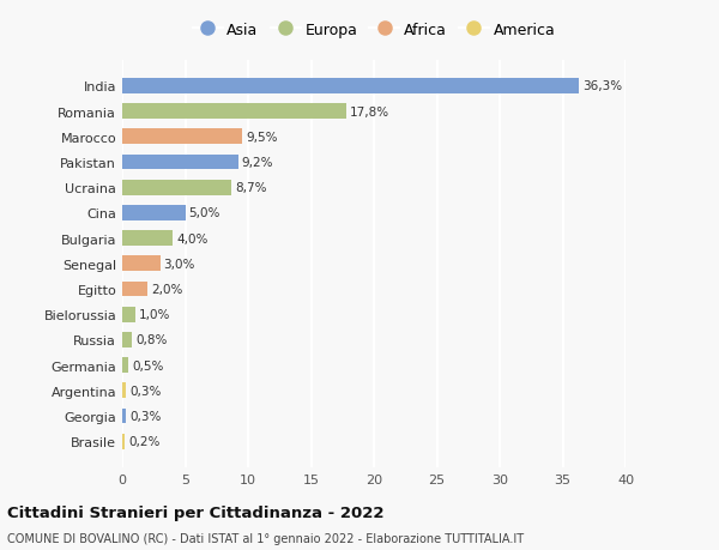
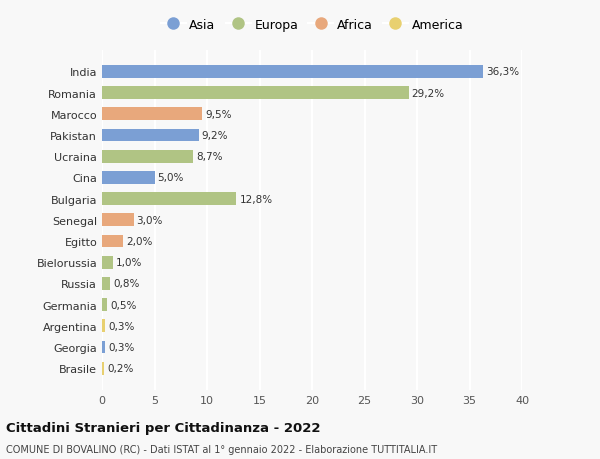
Romania: 17,8% -> 29,2%
Bulgaria: 4,0% -> 12,8%
